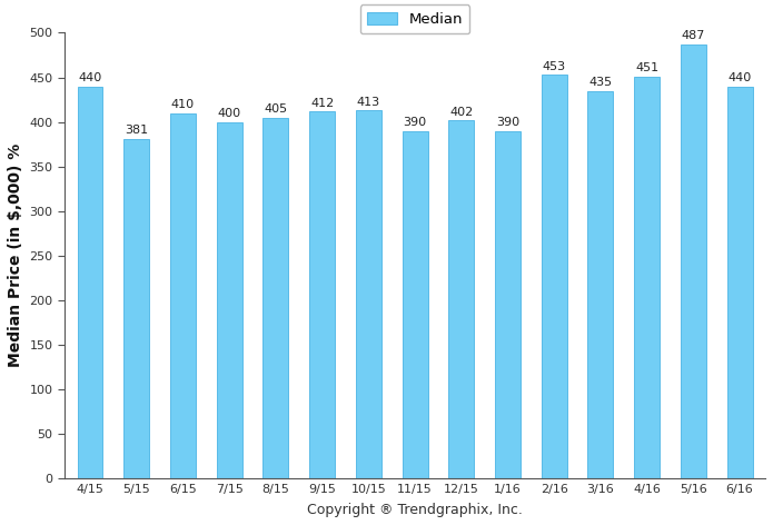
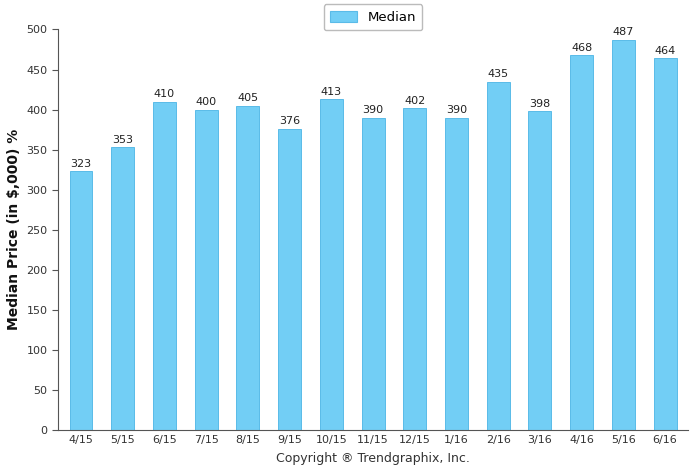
4/15: 440 -> 323
5/15: 381 -> 353
9/15: 412 -> 376
2/16: 453 -> 435
3/16: 435 -> 398
4/16: 451 -> 468
6/16: 440 -> 464
